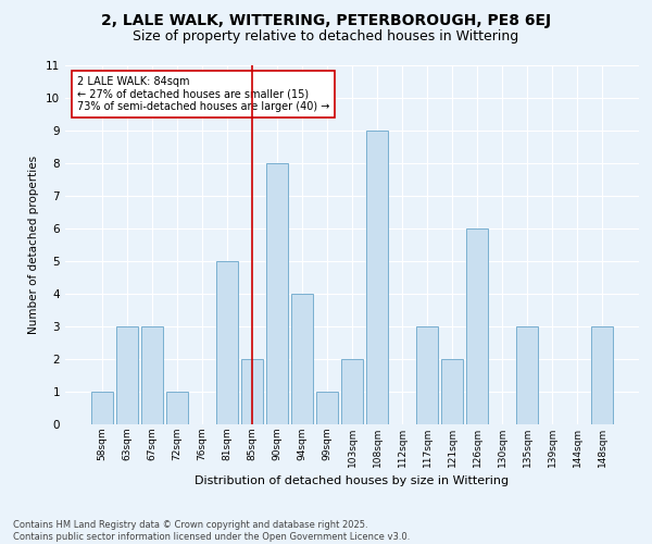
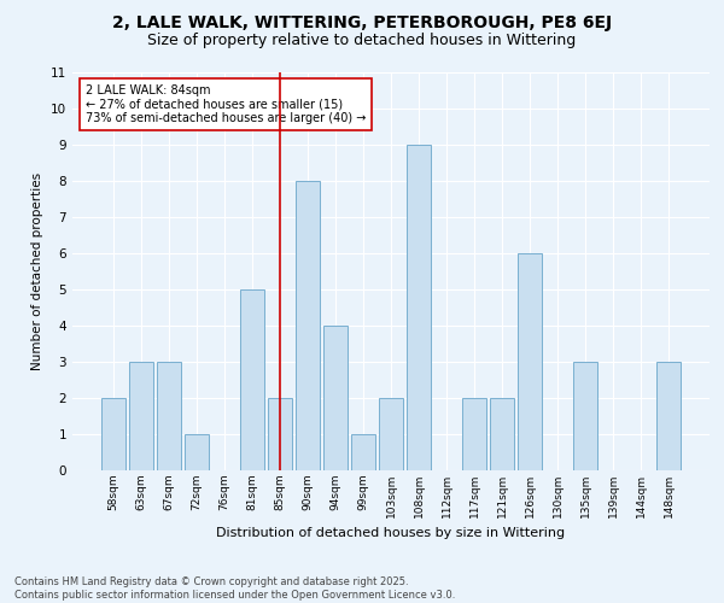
58sqm: 1 -> 2
117sqm: 3 -> 2
